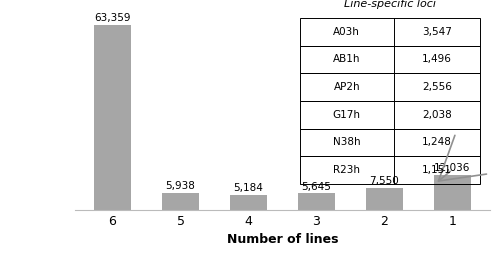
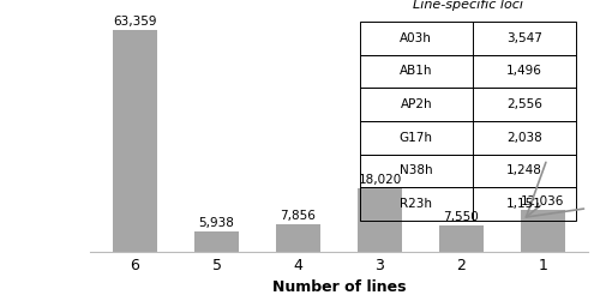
4: 5,184 -> 7,856
3: 5,645 -> 18,020
